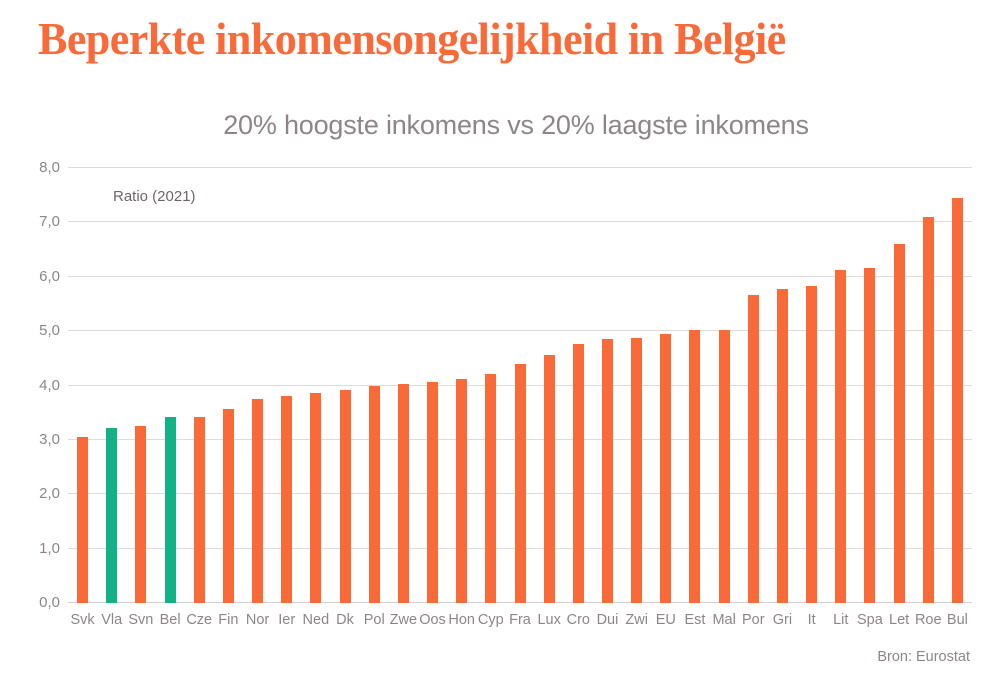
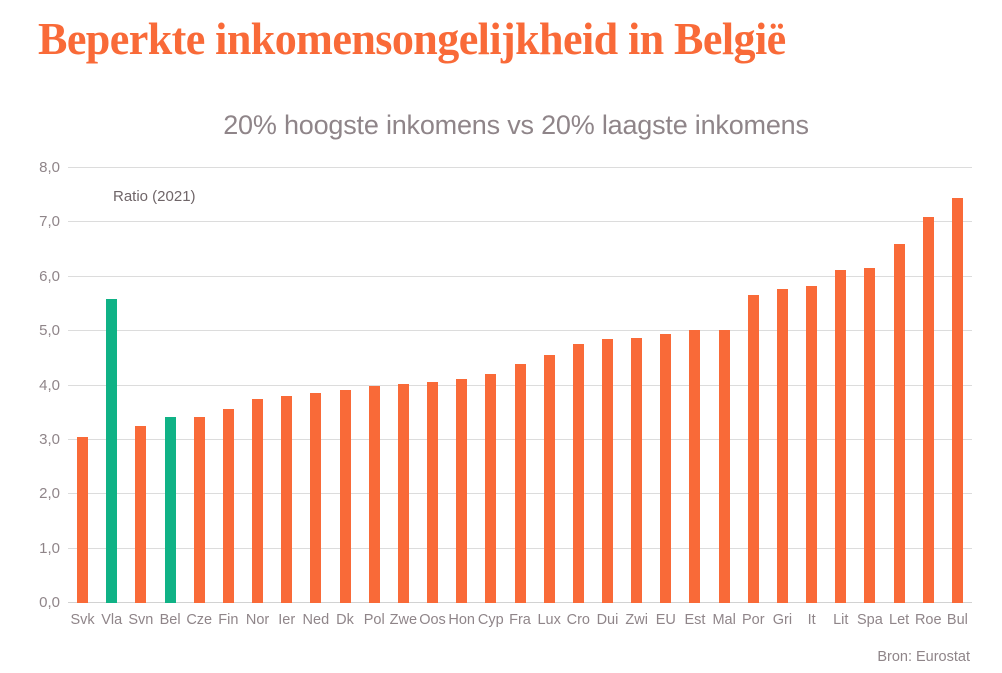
Vla: 3,2 -> 5,6
